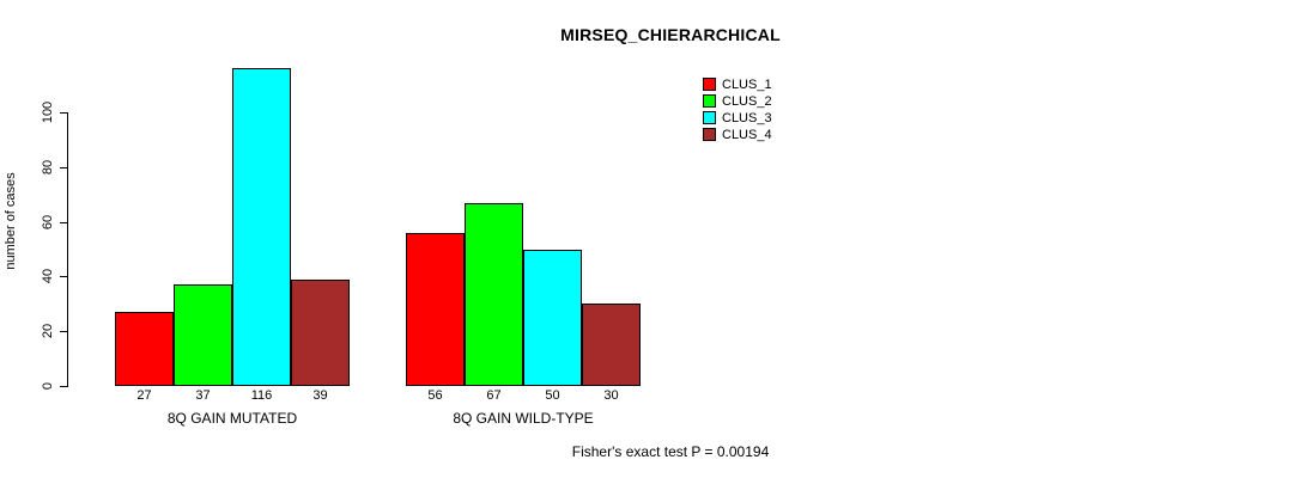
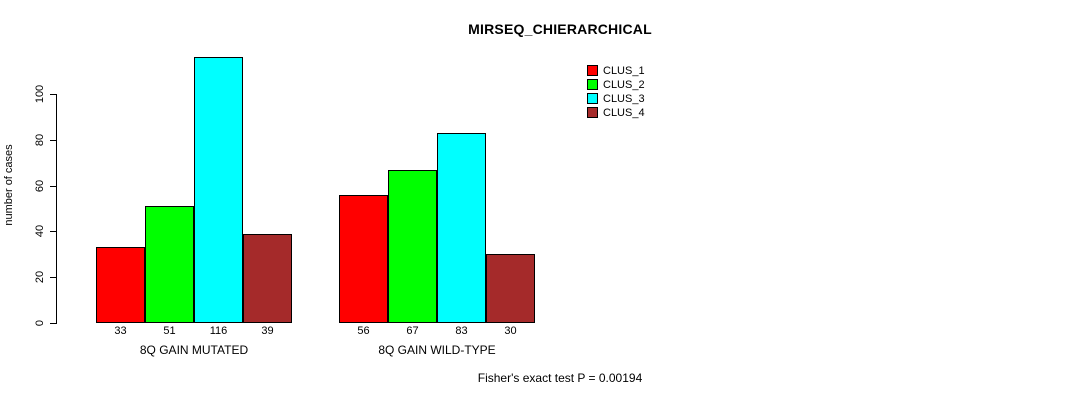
CLUS_1/8Q GAIN MUTATED: 27 -> 33
CLUS_2/8Q GAIN MUTATED: 37 -> 51
CLUS_3/8Q GAIN WILD-TYPE: 50 -> 83
